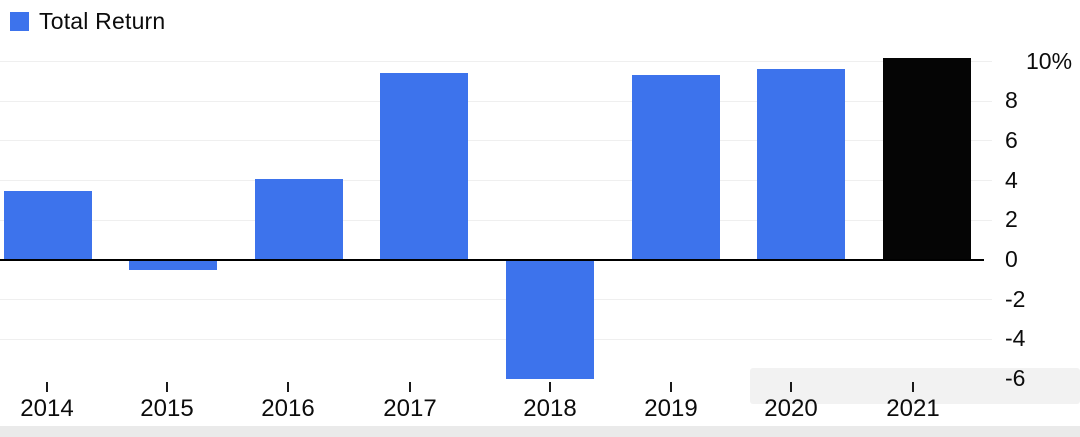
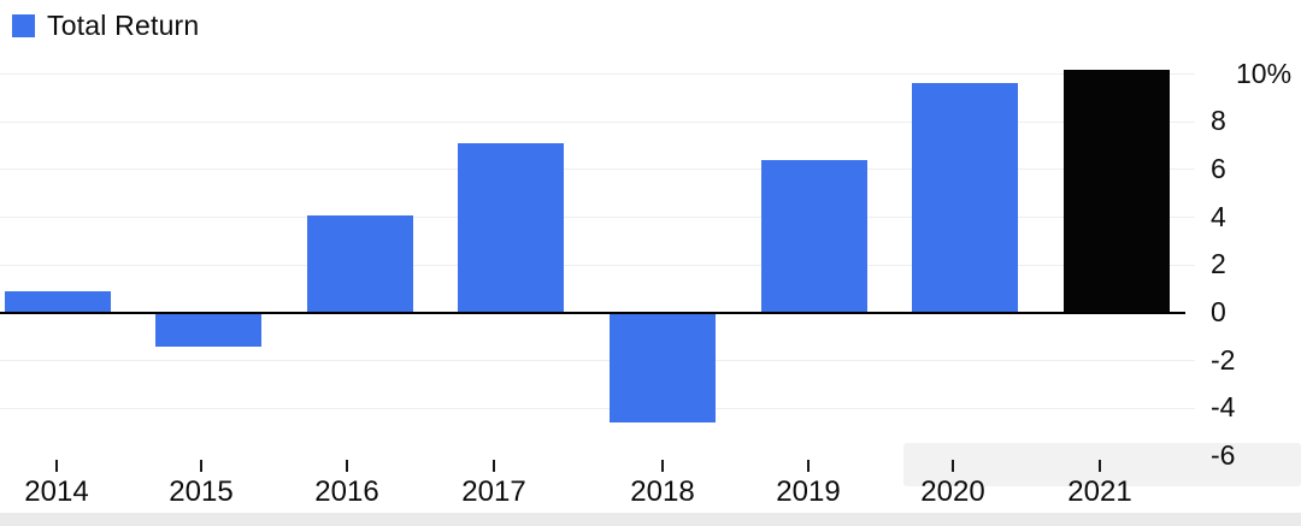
2014: 3.5 -> 0.9
2015: -0.5 -> -1.4
2017: 9.4 -> 7.1
2018: -6.0 -> -4.6
2019: 9.3 -> 6.4
